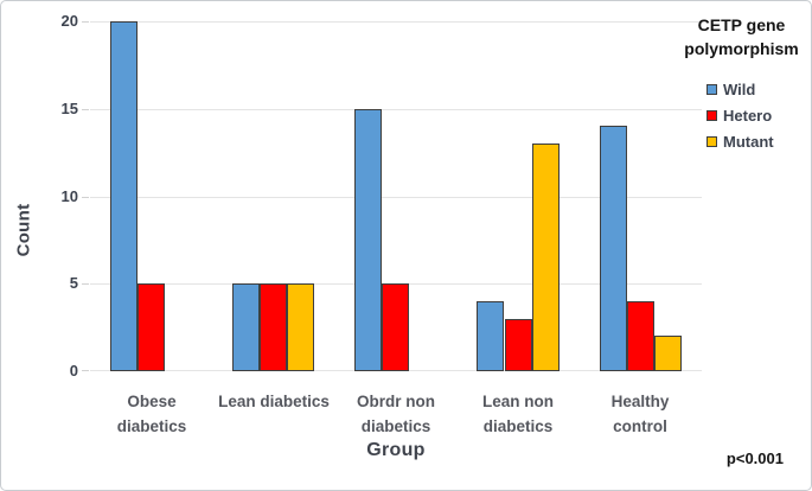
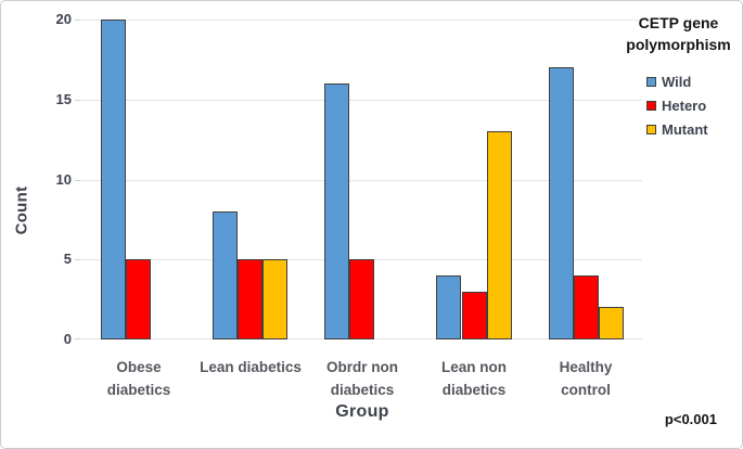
Wild/Lean diabetics: 5 -> 8
Wild/Obrdr non diabetics: 15 -> 16
Wild/Healthy control: 14 -> 17
